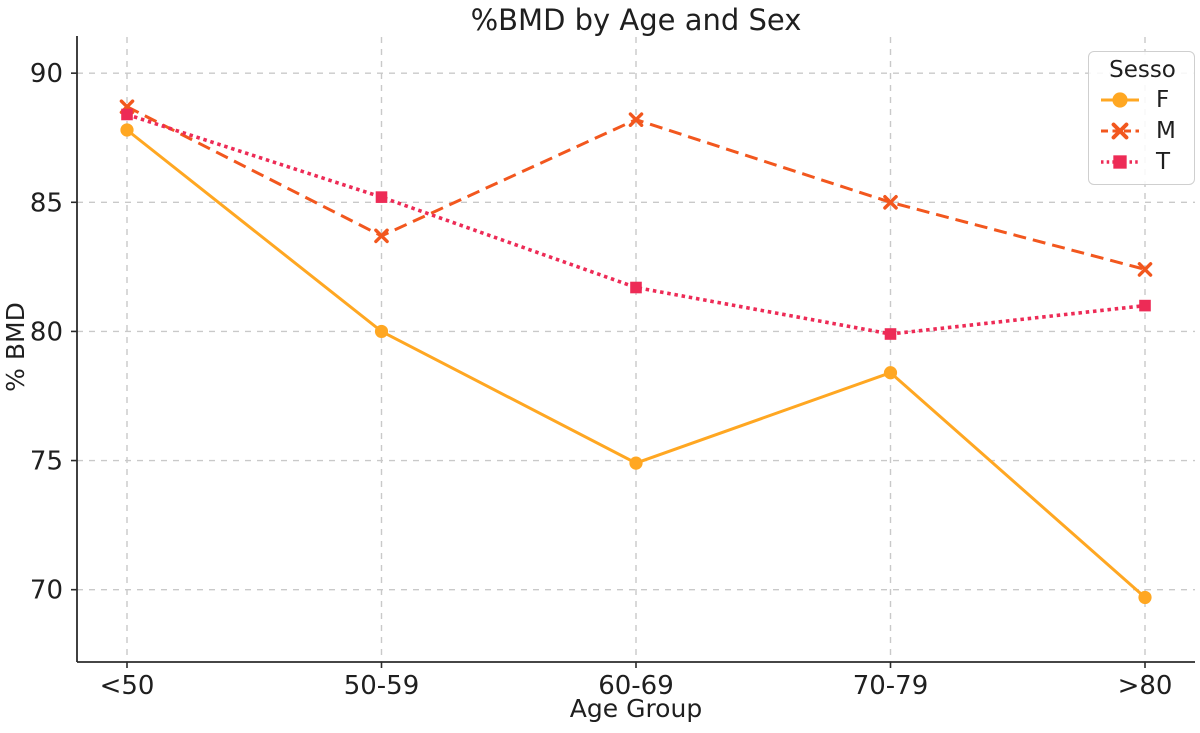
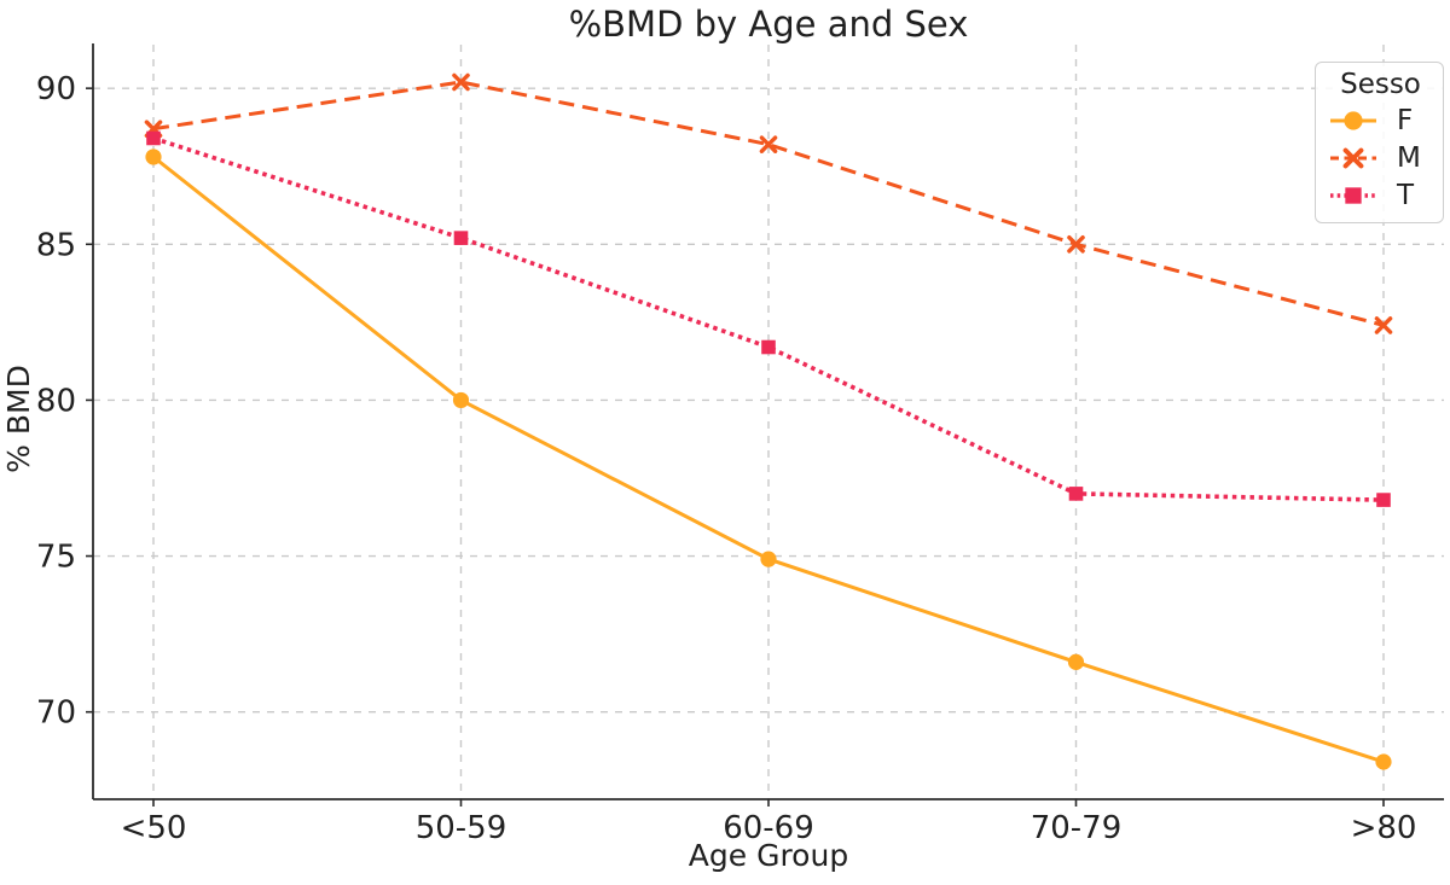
M/50-59: 83.7 -> 90.2
F/70-79: 78.4 -> 71.6
T/70-79: 79.9 -> 77.0
F/>80: 69.7 -> 68.4
T/>80: 81.0 -> 76.8
